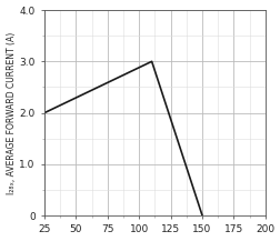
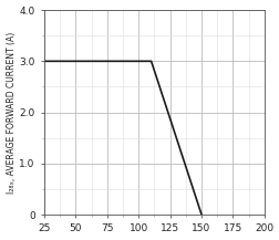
25: 2 -> 3
